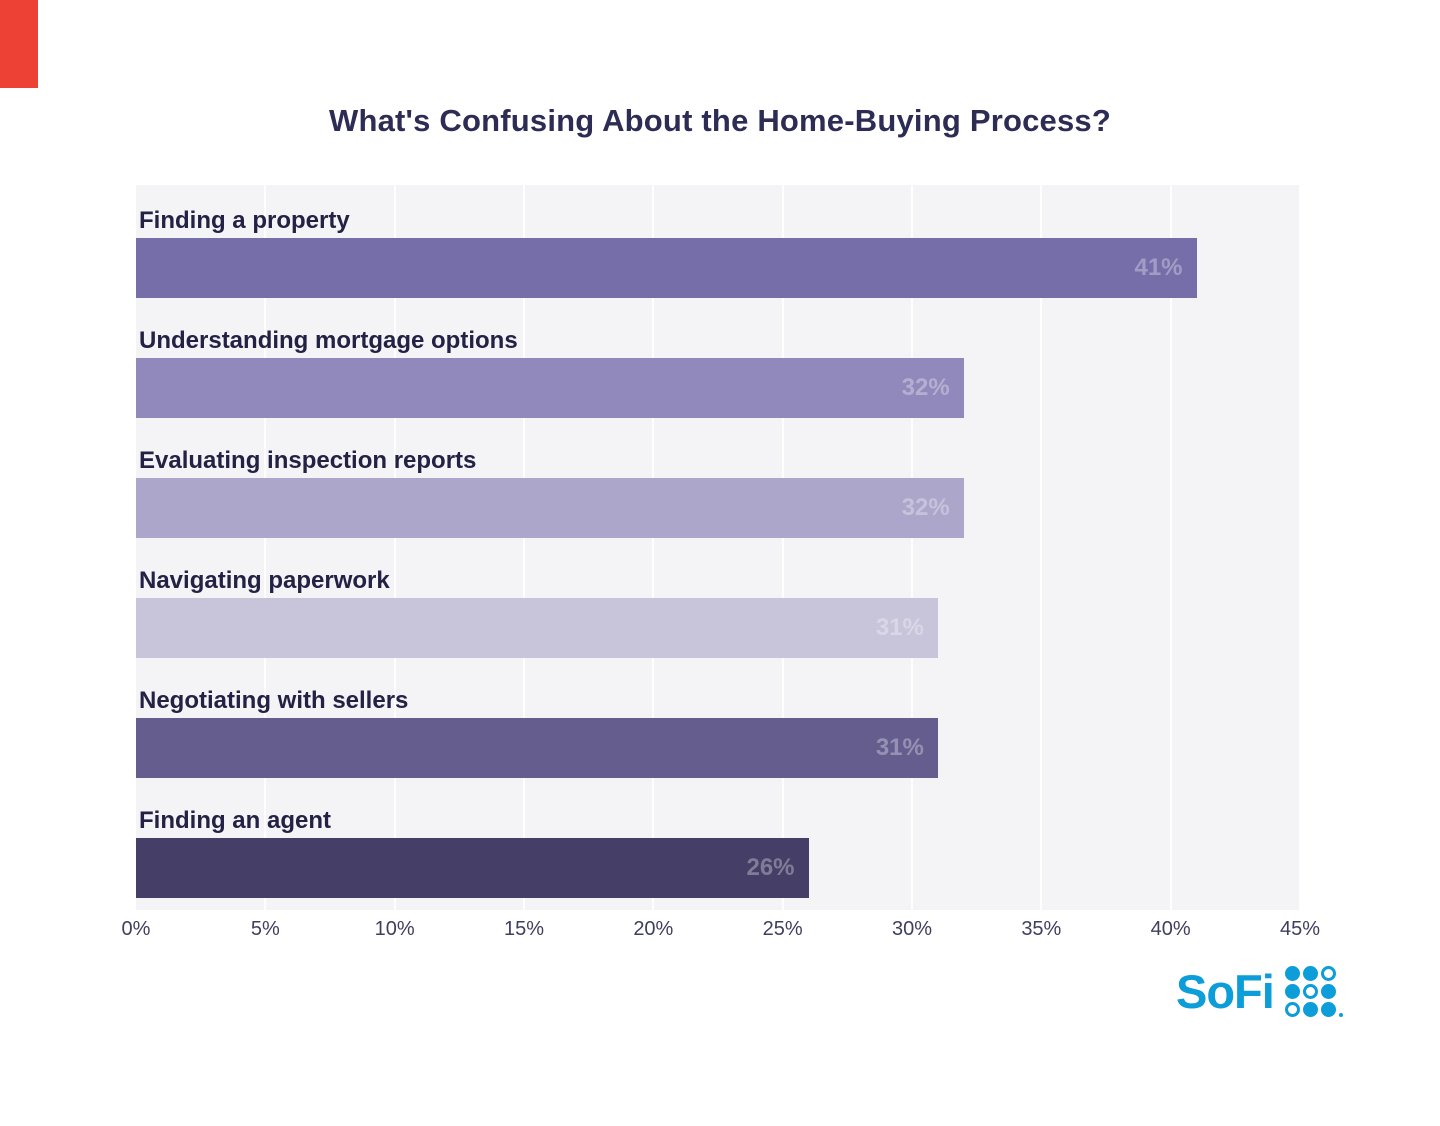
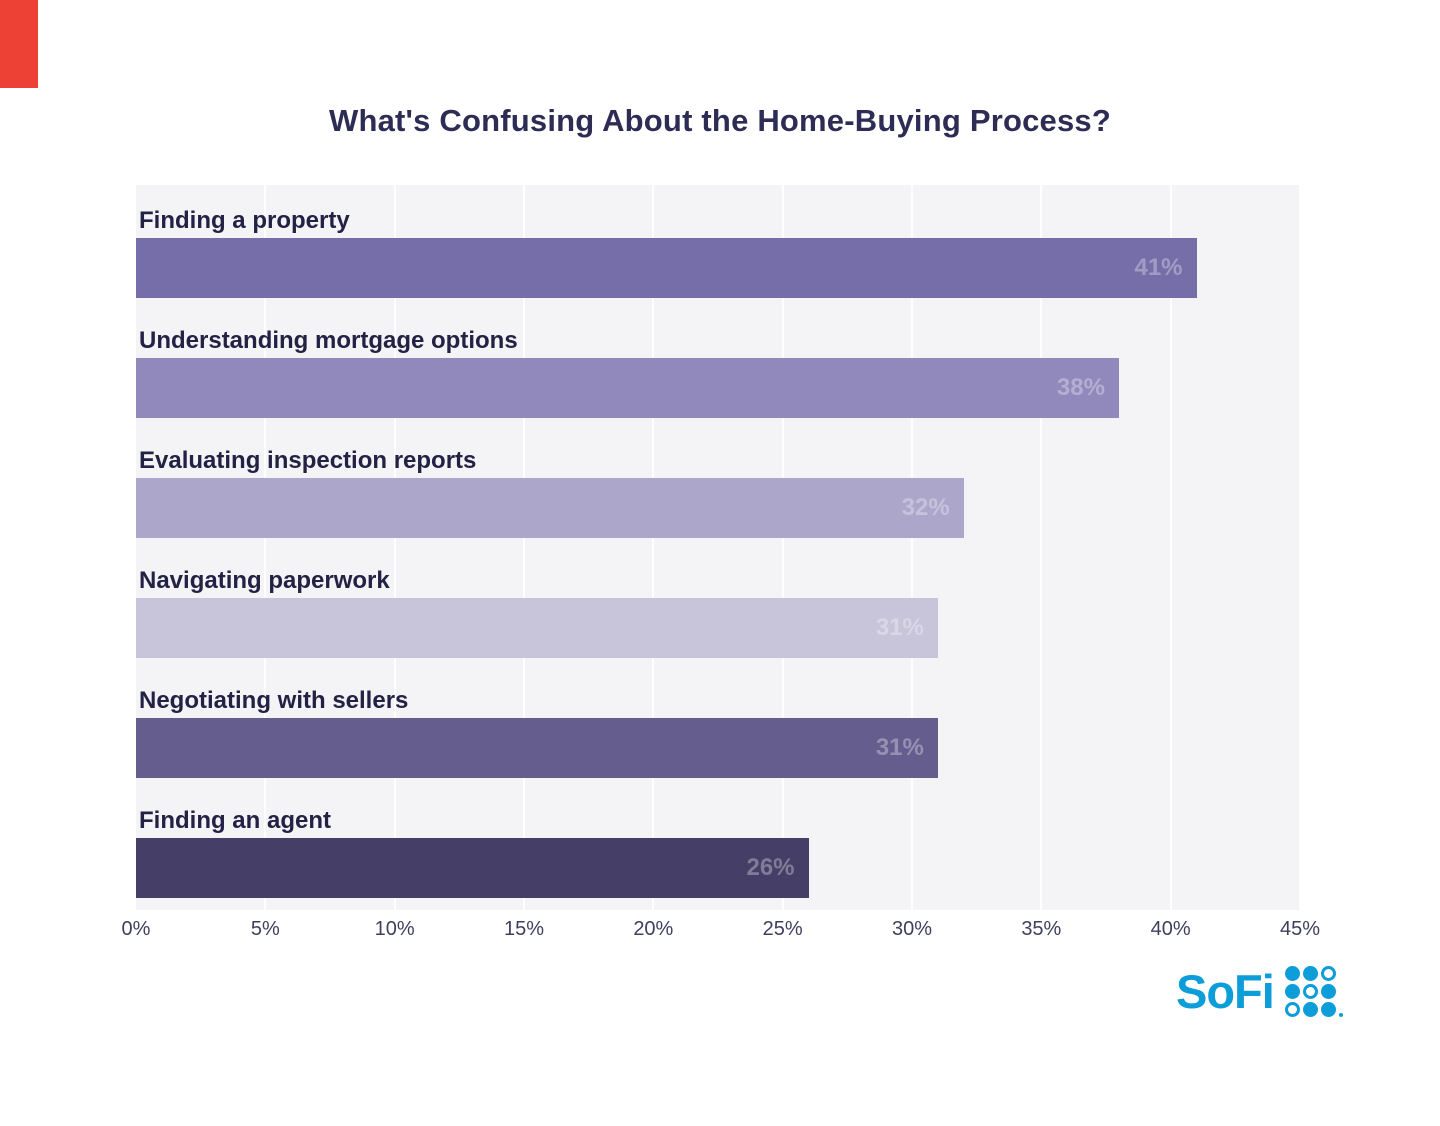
Understanding mortgage options: 32% -> 38%
